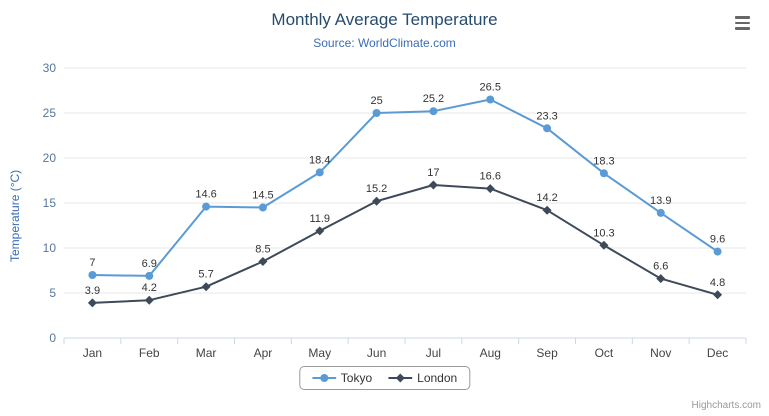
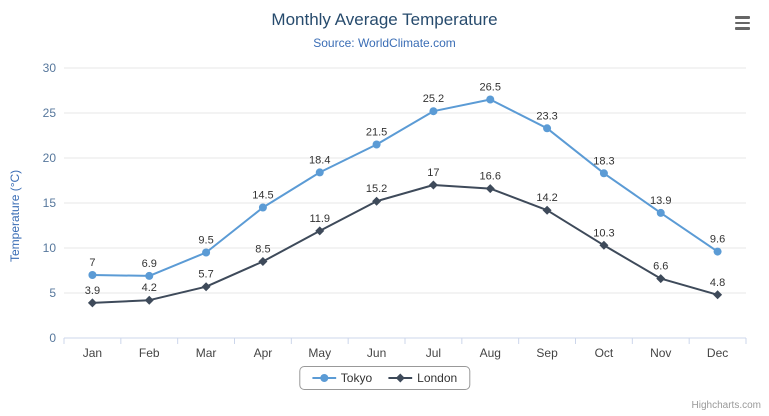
Tokyo/Mar: 14.6 -> 9.5
Tokyo/Jun: 25 -> 21.5
